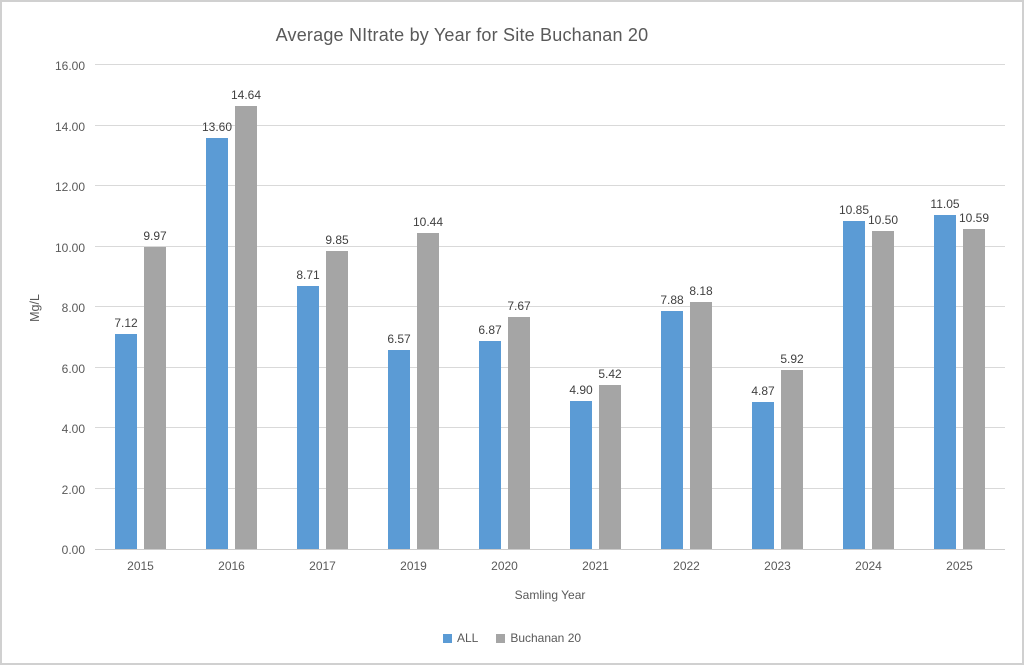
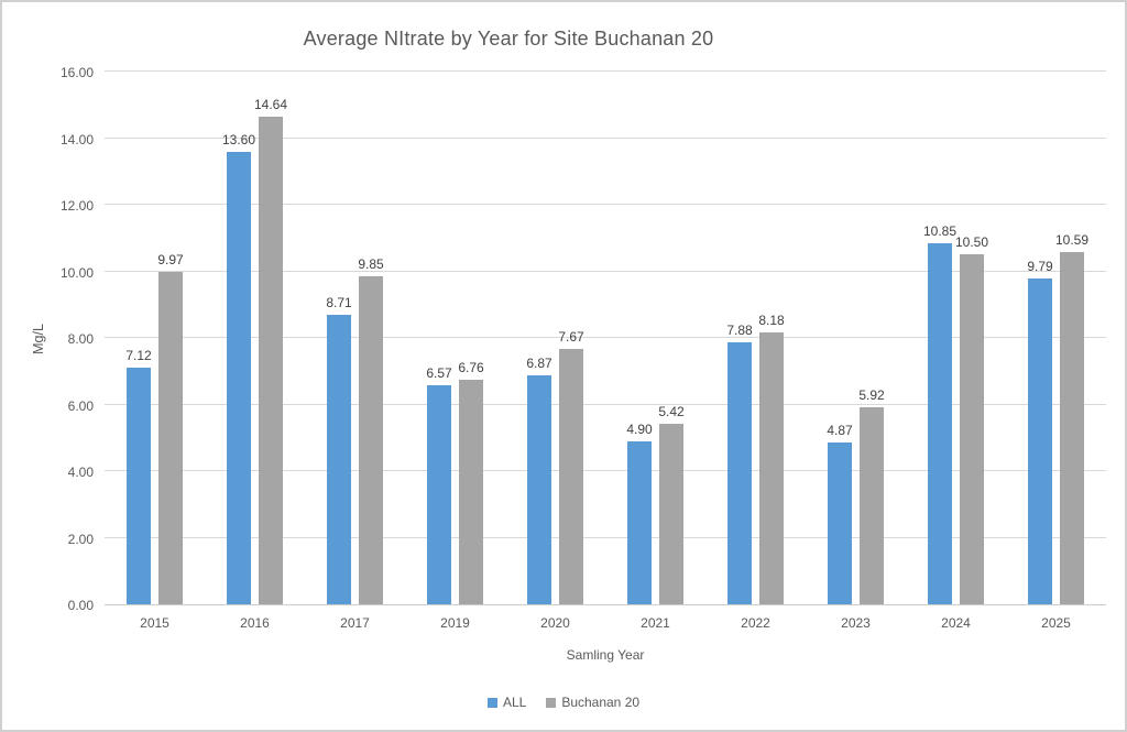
Buchanan 20/2019: 10.44 -> 6.76
ALL/2025: 11.05 -> 9.79
